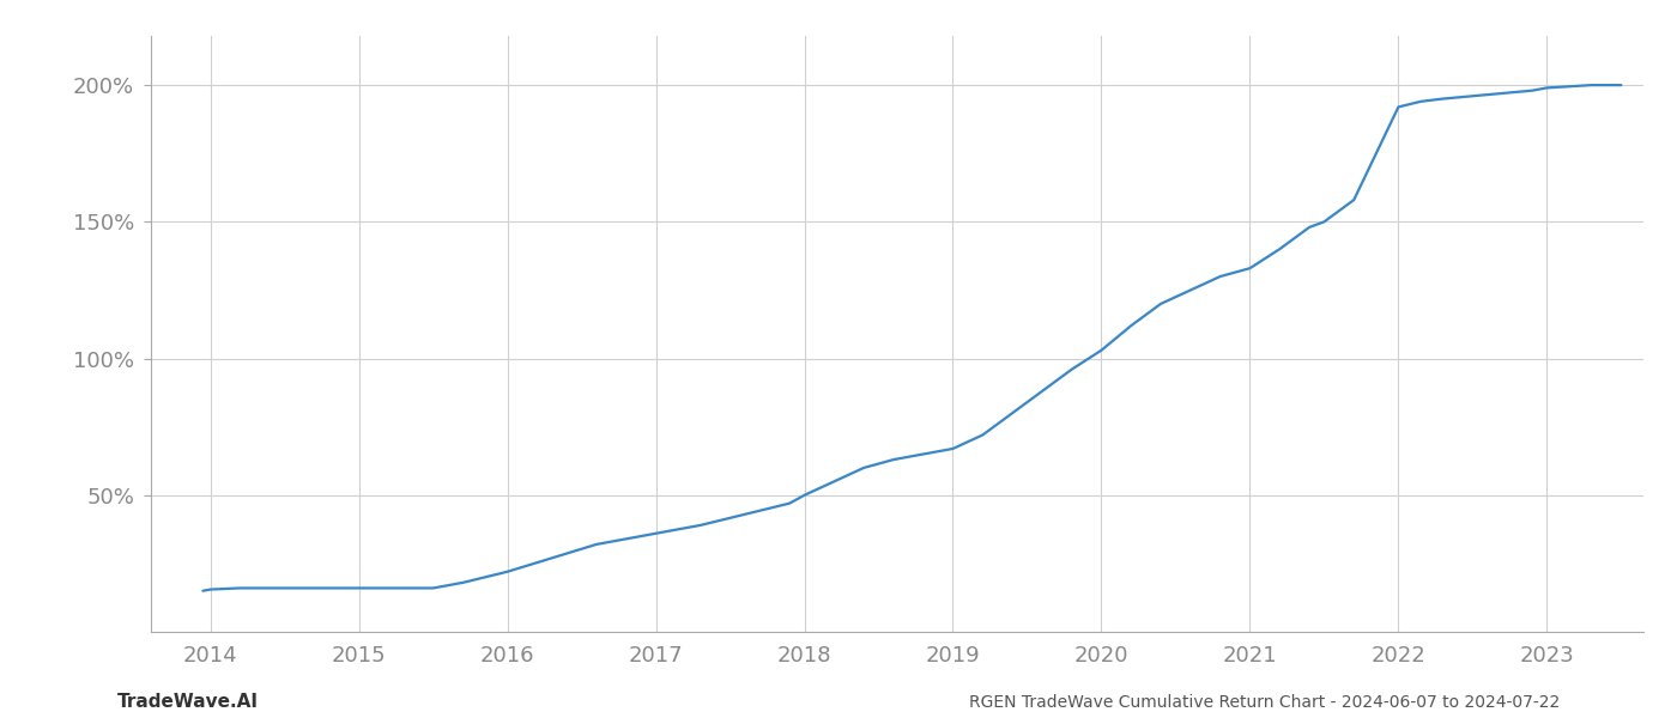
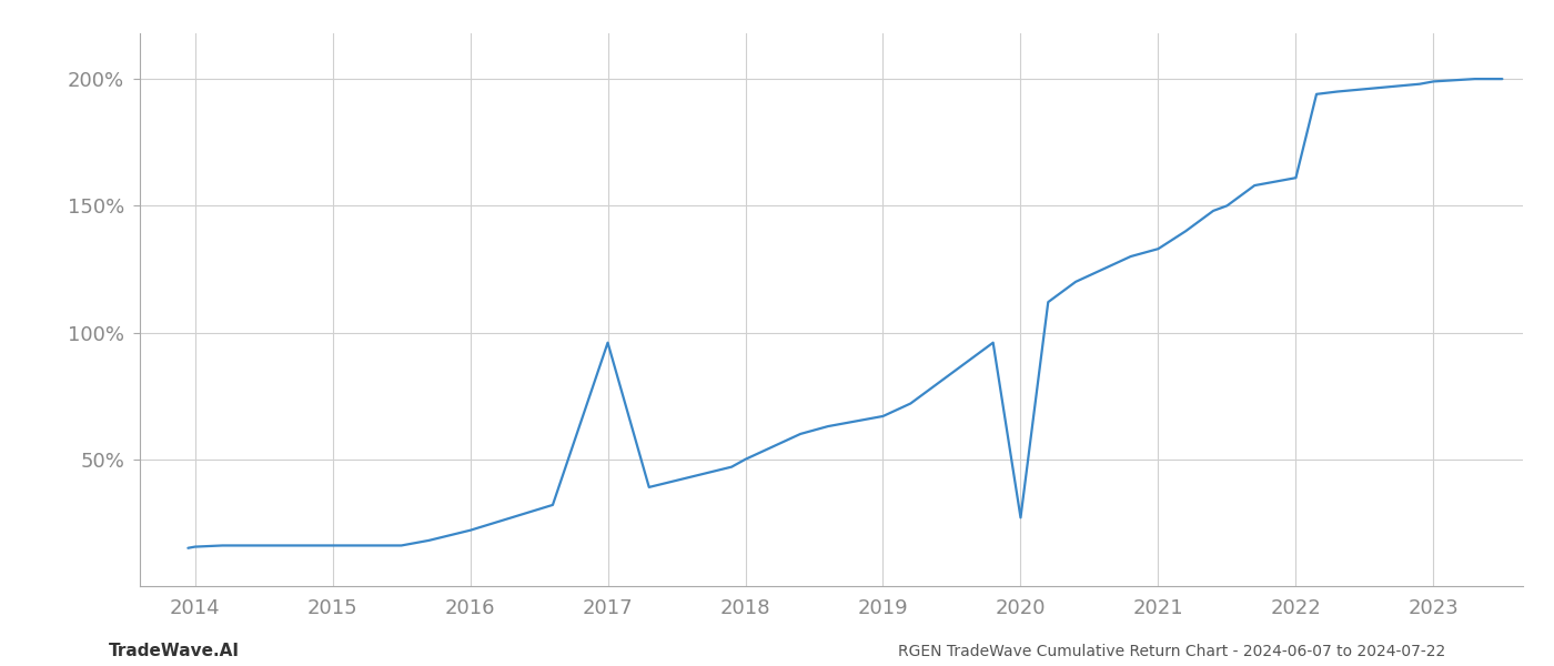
2017: 36.0% -> 96.0%
2020: 103.0% -> 27.0%
2022: 192.0% -> 161.0%
